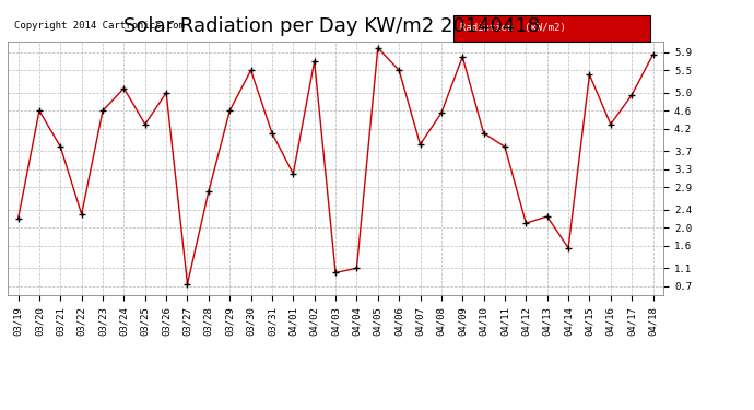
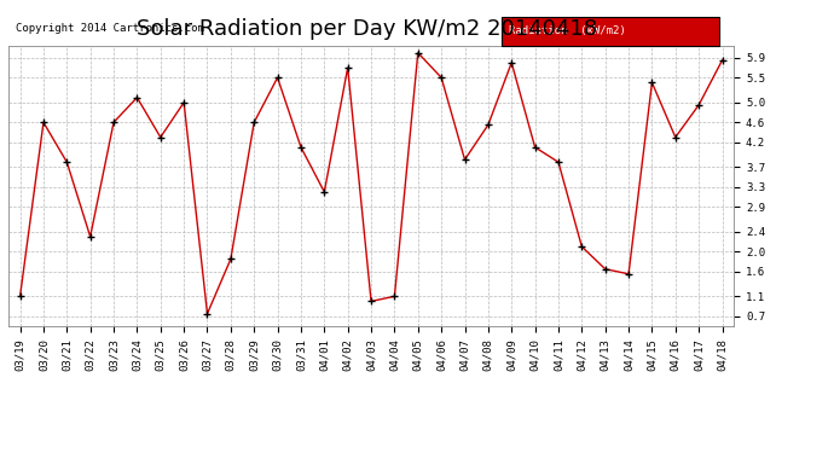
03/19: 2.20 -> 1.10
03/28: 2.80 -> 1.85
04/13: 2.25 -> 1.65
